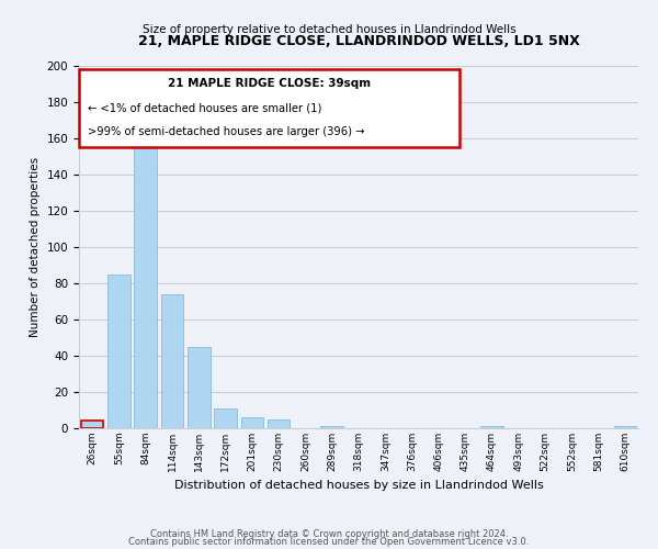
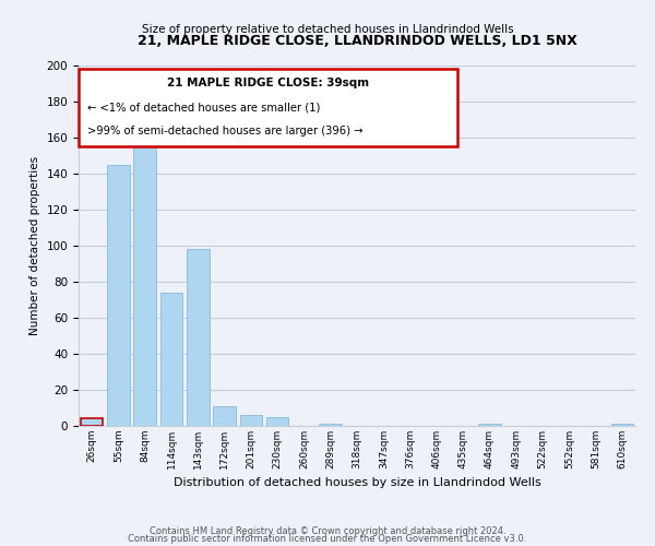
55sqm: 85 -> 145
143sqm: 45 -> 98
